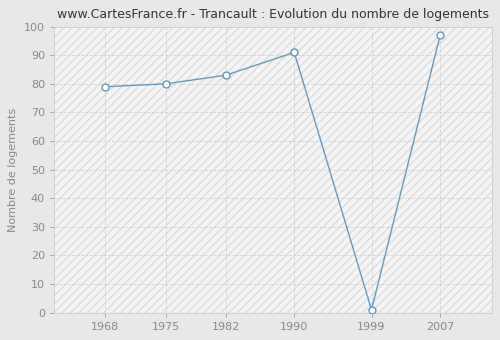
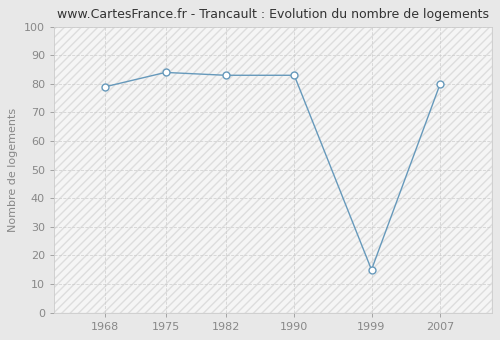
1975: 80 -> 84
1990: 91 -> 83
1999: 1 -> 15
2007: 97 -> 80
